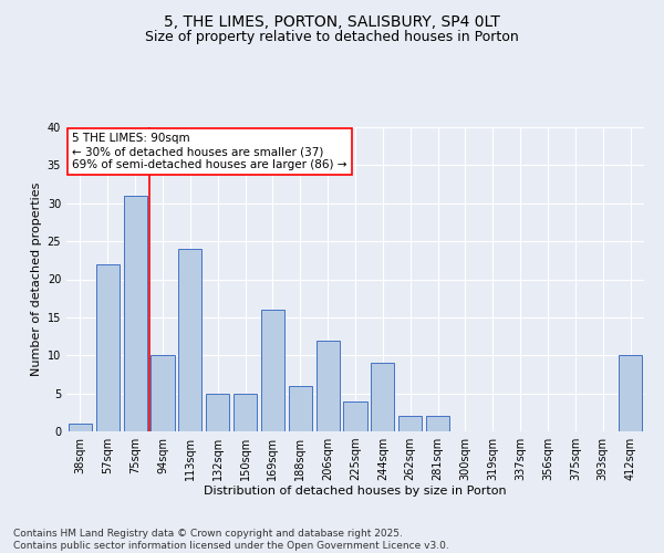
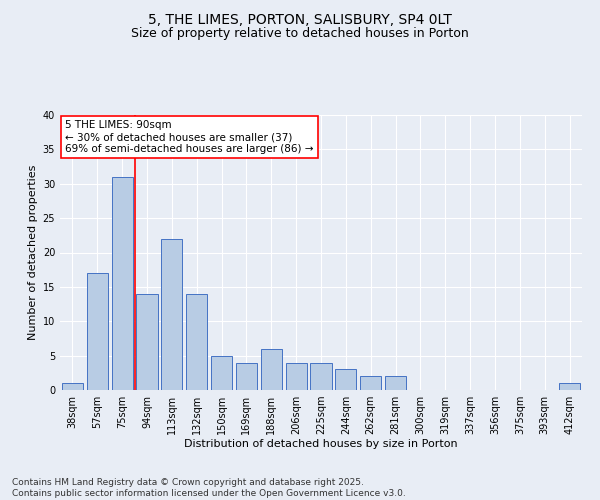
57sqm: 22 -> 17
94sqm: 10 -> 14
113sqm: 24 -> 22
132sqm: 5 -> 14
169sqm: 16 -> 4
206sqm: 12 -> 4
244sqm: 9 -> 3
412sqm: 10 -> 1
